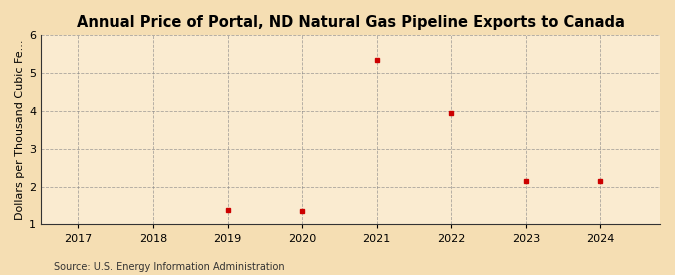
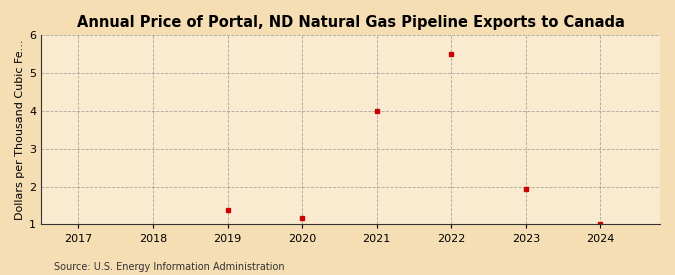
2020: 1.35 -> 1.18
2021: 5.35 -> 4.00
2022: 3.95 -> 5.50
2023: 2.15 -> 1.93
2024: 2.15 -> 1.00
